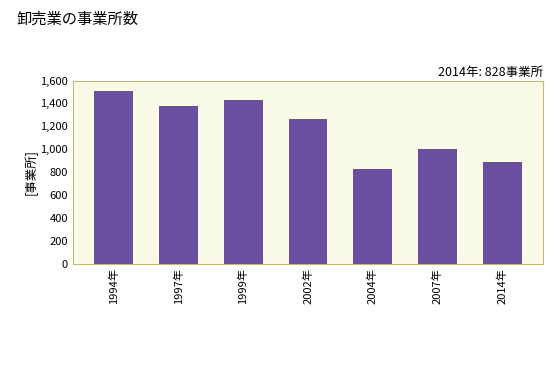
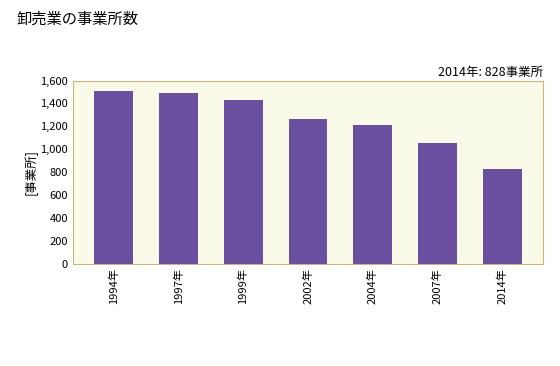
1997年: 1,380 -> 1,490
2004年: 830 -> 1,210
2007年: 1,000 -> 1,050
2014年: 890 -> 830
